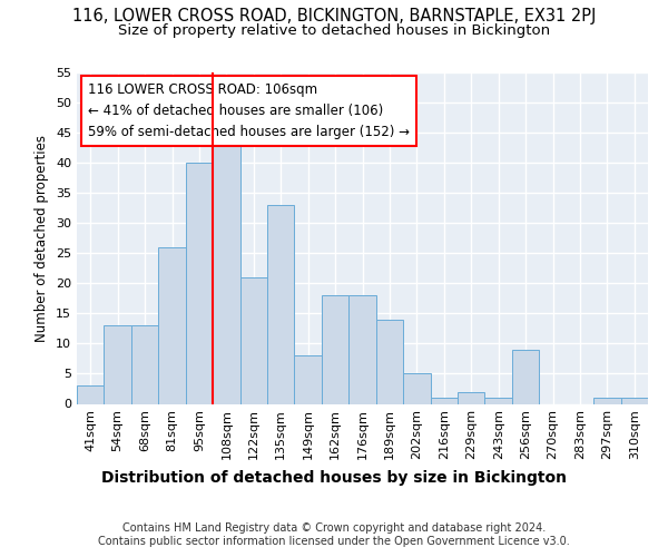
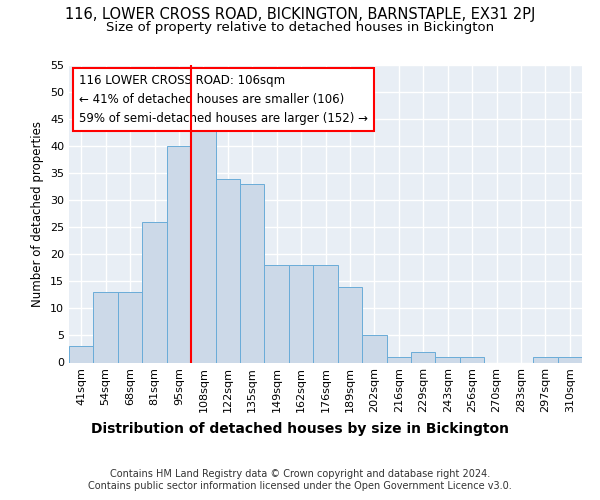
122sqm: 21 -> 34
149sqm: 8 -> 18
256sqm: 9 -> 1
